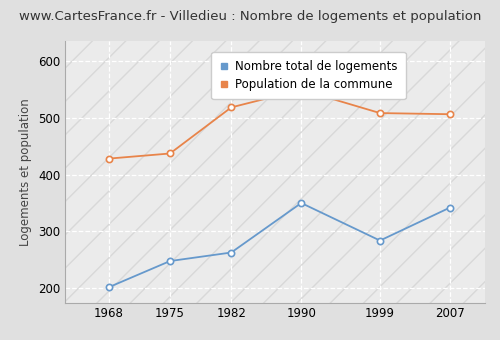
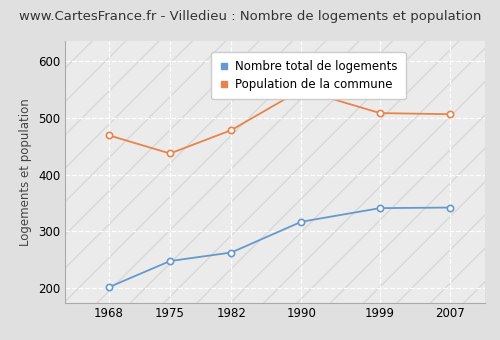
Population de la commune/1968: 428 -> 469
Population de la commune/1982: 518 -> 478
Nombre total de logements/1990: 350 -> 317
Nombre total de logements/1999: 284 -> 341
